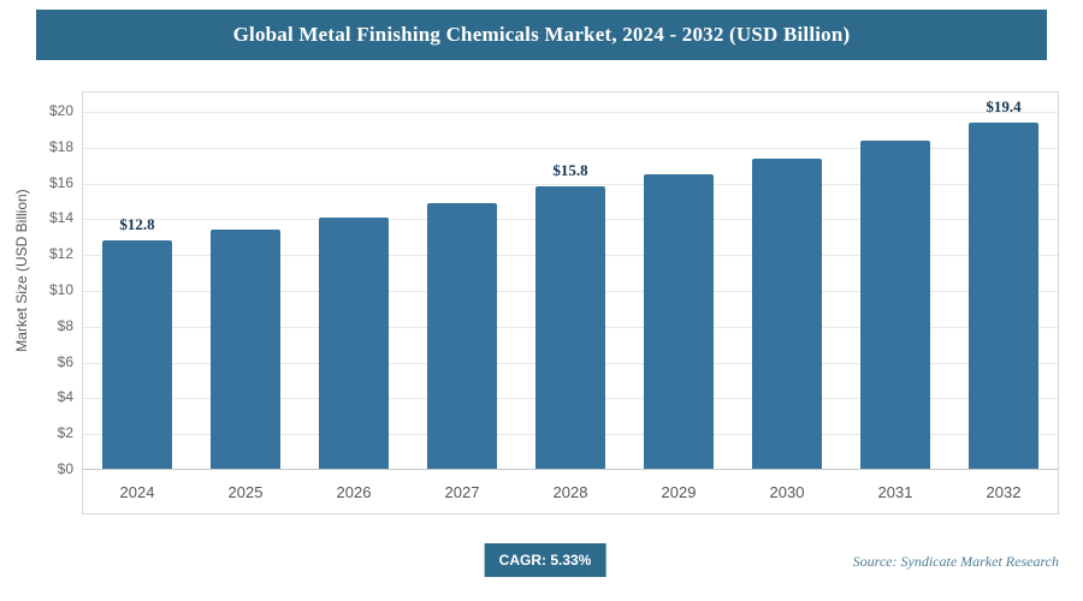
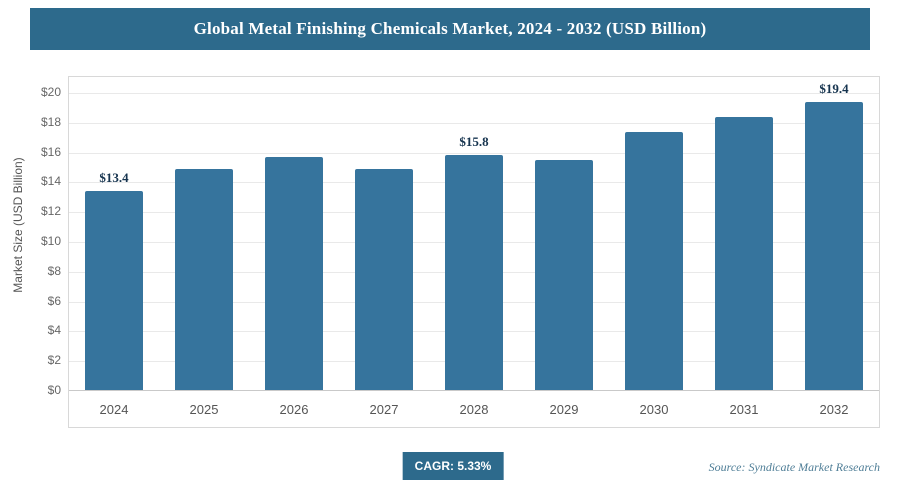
2024: $12.8 -> $13.4
2025: $13.4 -> $14.9
2026: $14.1 -> $15.7
2029: $16.5 -> $15.5
